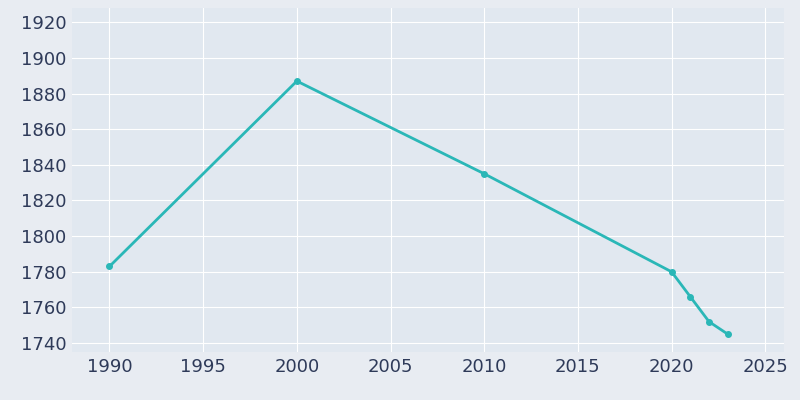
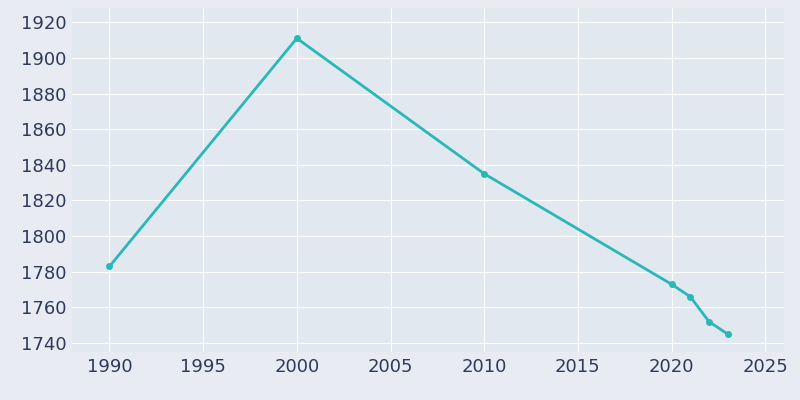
2000: 1887 -> 1911
2020: 1780 -> 1773
